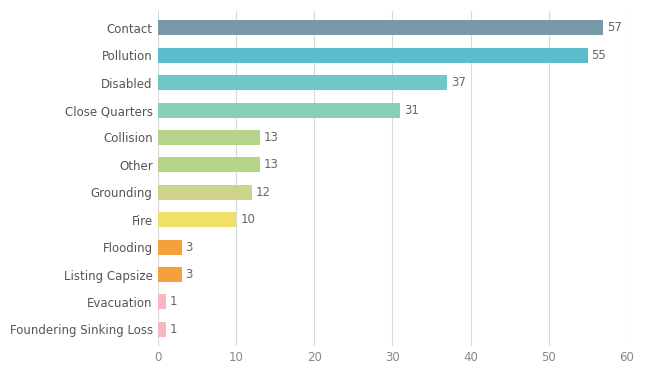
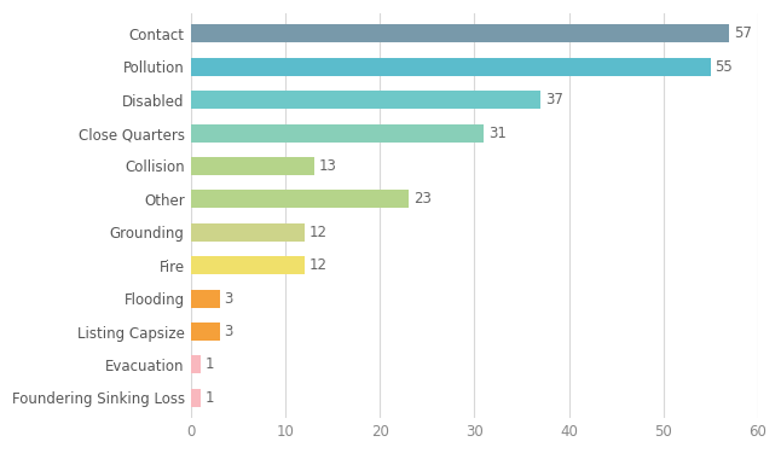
Other: 13 -> 23
Fire: 10 -> 12
